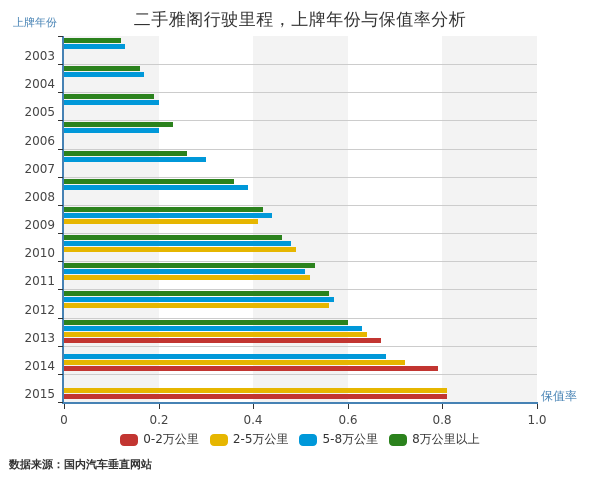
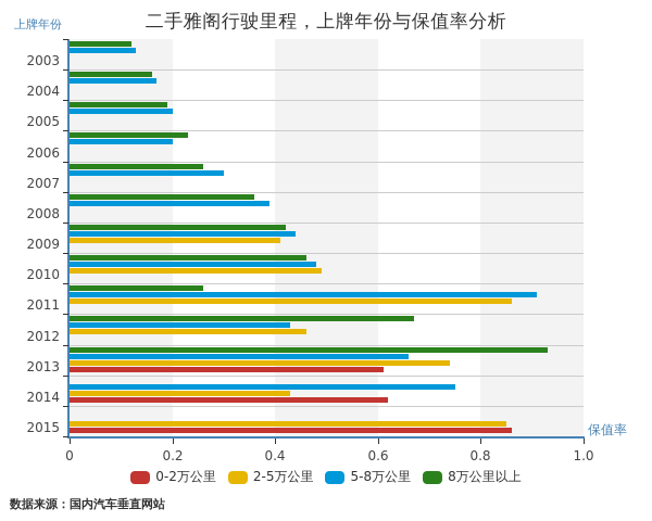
2-5万公里/2011: 0.52 -> 0.86
5-8万公里/2011: 0.51 -> 0.91
8万公里以上/2011: 0.53 -> 0.26
2-5万公里/2012: 0.56 -> 0.46
5-8万公里/2012: 0.57 -> 0.43
8万公里以上/2012: 0.56 -> 0.67
0-2万公里/2013: 0.67 -> 0.61
2-5万公里/2013: 0.64 -> 0.74
5-8万公里/2013: 0.63 -> 0.66
8万公里以上/2013: 0.60 -> 0.93
0-2万公里/2014: 0.79 -> 0.62
2-5万公里/2014: 0.72 -> 0.43
5-8万公里/2014: 0.68 -> 0.75
0-2万公里/2015: 0.81 -> 0.86
2-5万公里/2015: 0.81 -> 0.85
